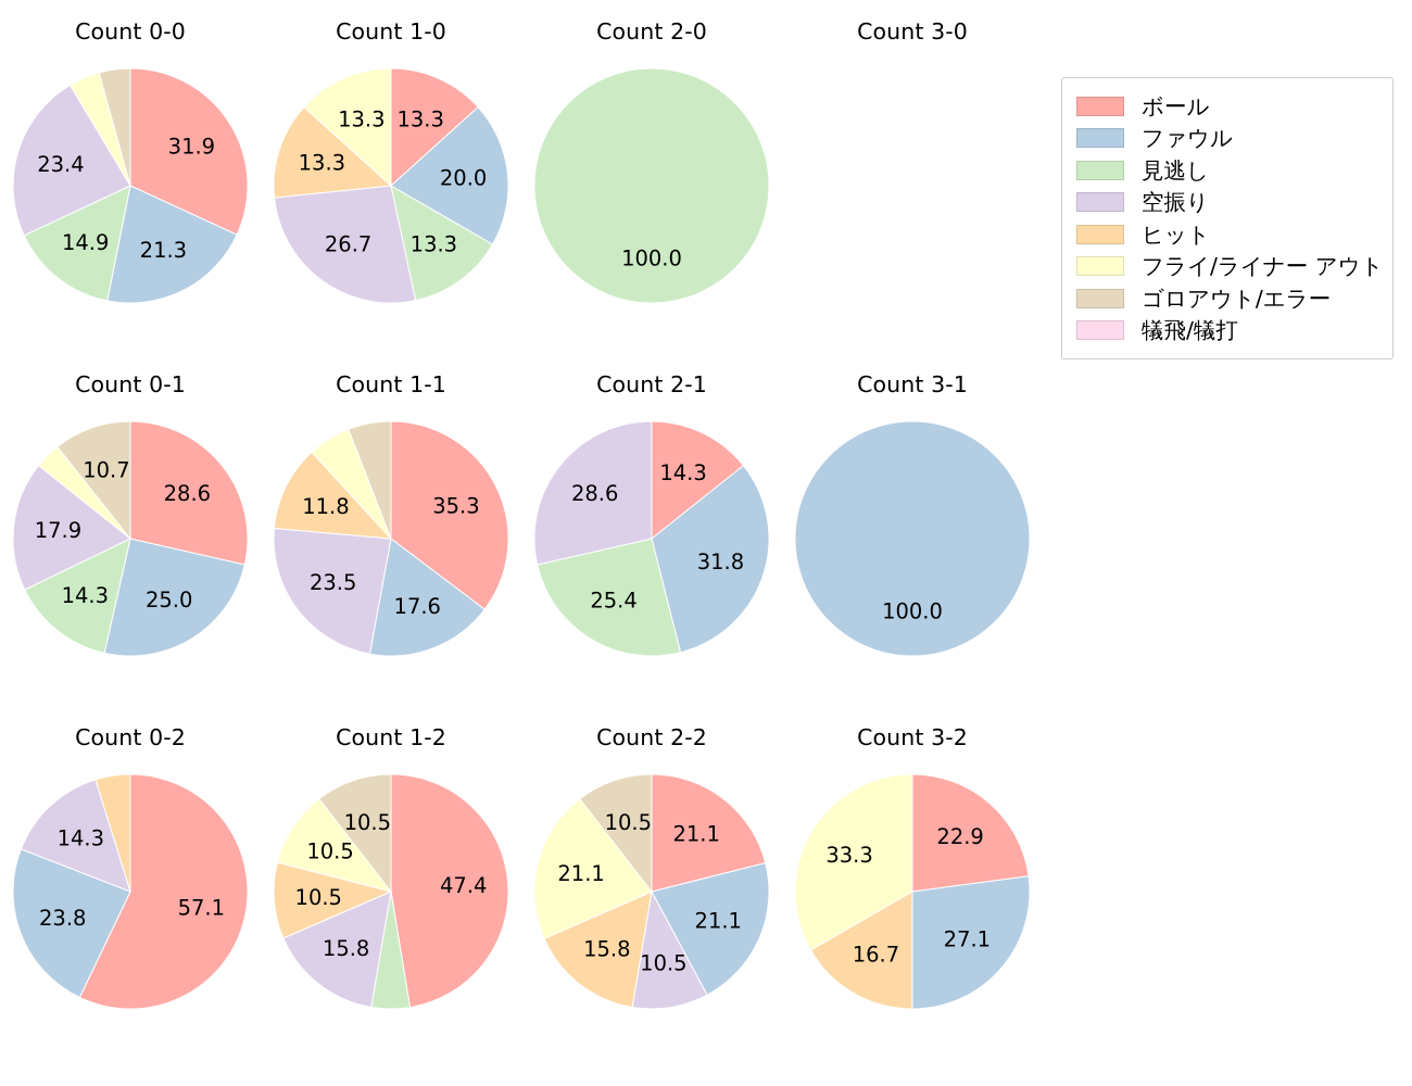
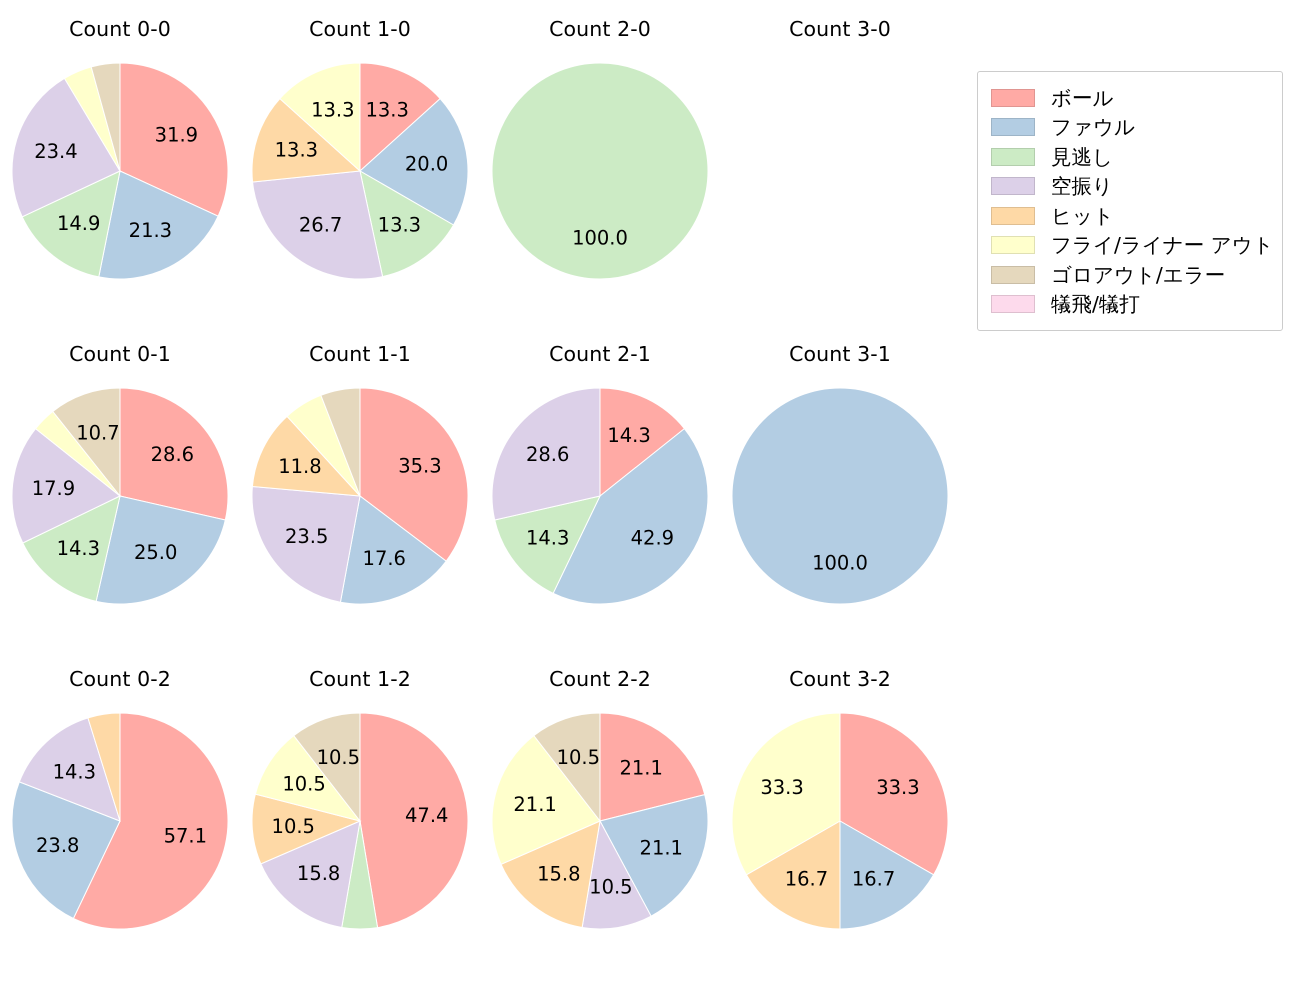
Count 2-1/ファウル: 31.8 -> 42.9
Count 2-1/見逃し: 25.4 -> 14.3
Count 3-2/ボール: 22.9 -> 33.3
Count 3-2/ファウル: 27.1 -> 16.7
